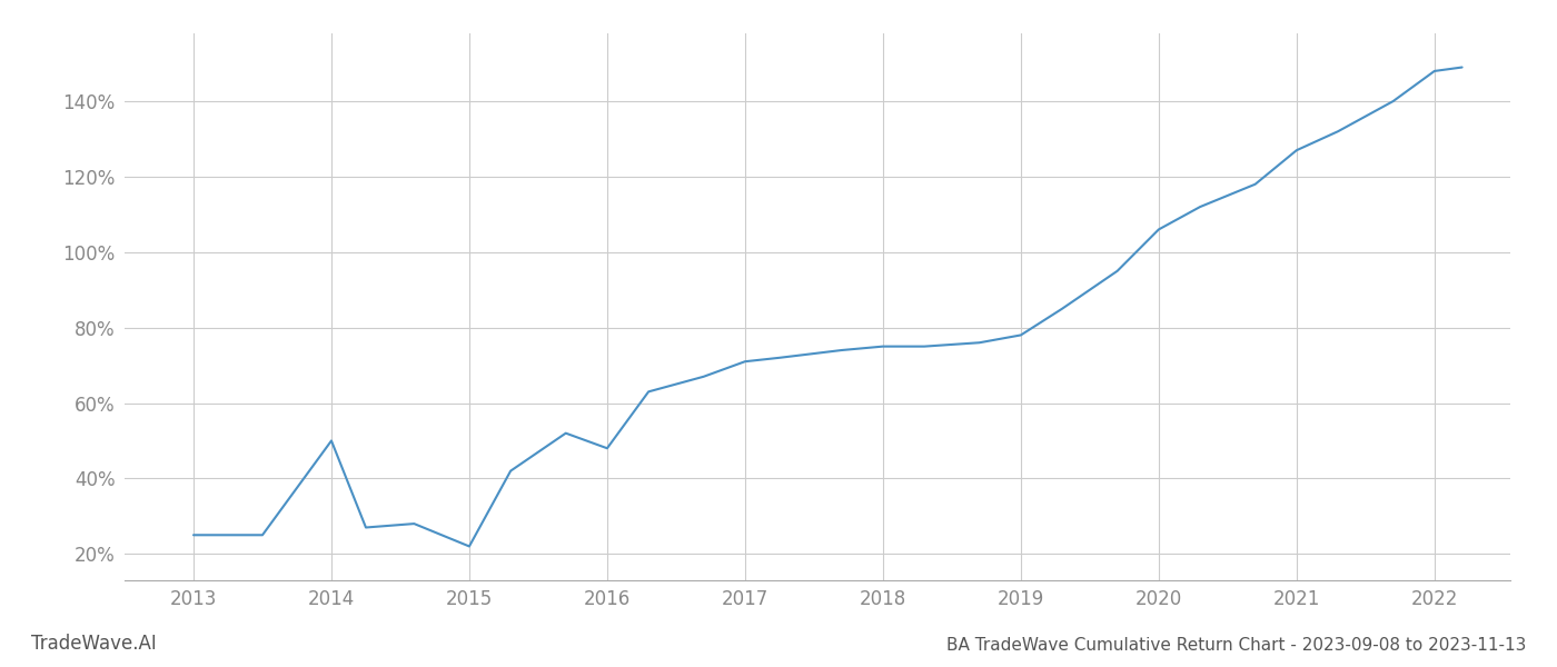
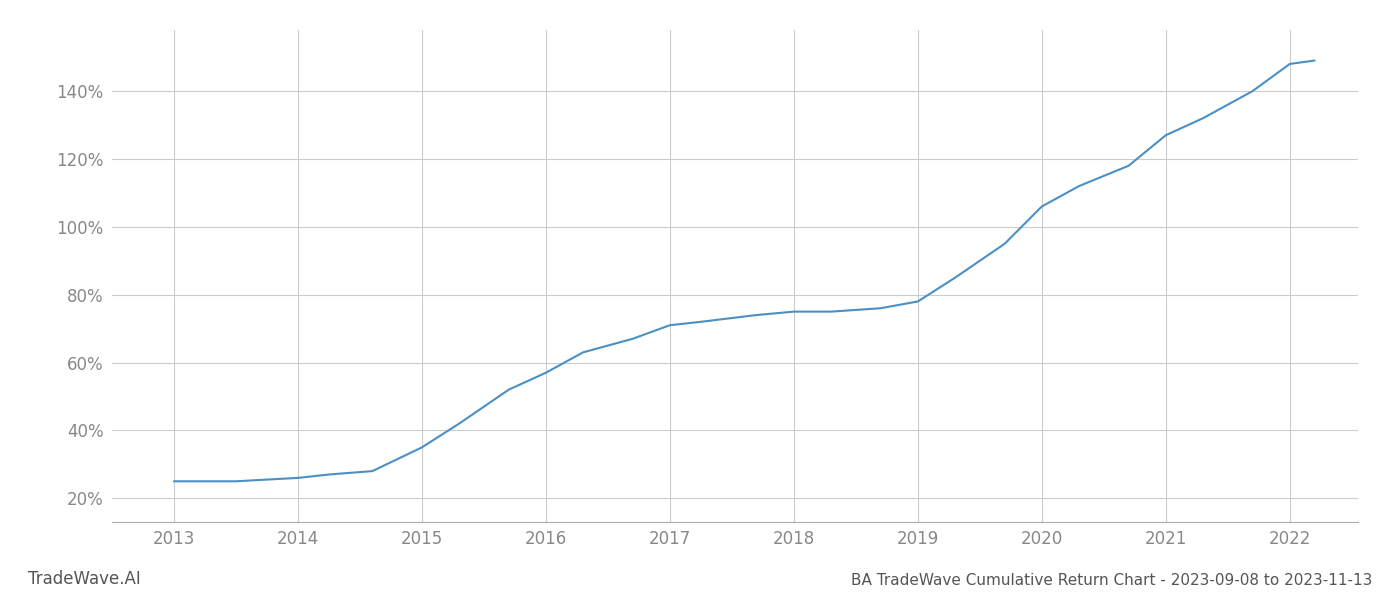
2014: 50% -> 26%
2015: 22% -> 35%
2016: 48% -> 57%
